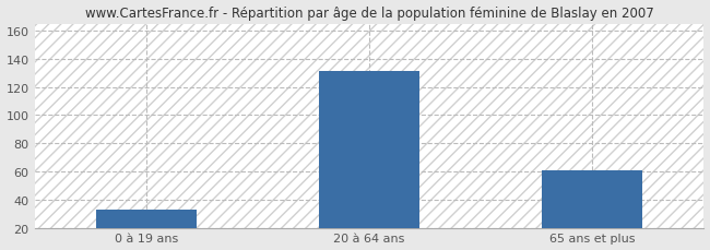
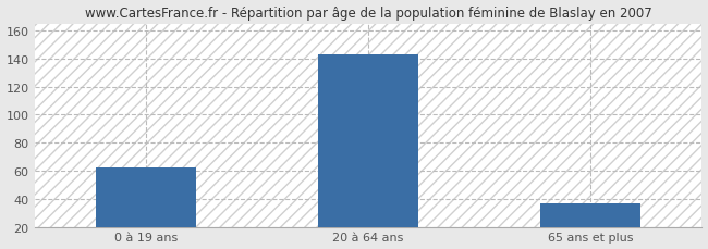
0 à 19 ans: 33 -> 62
20 à 64 ans: 131 -> 143
65 ans et plus: 61 -> 37
